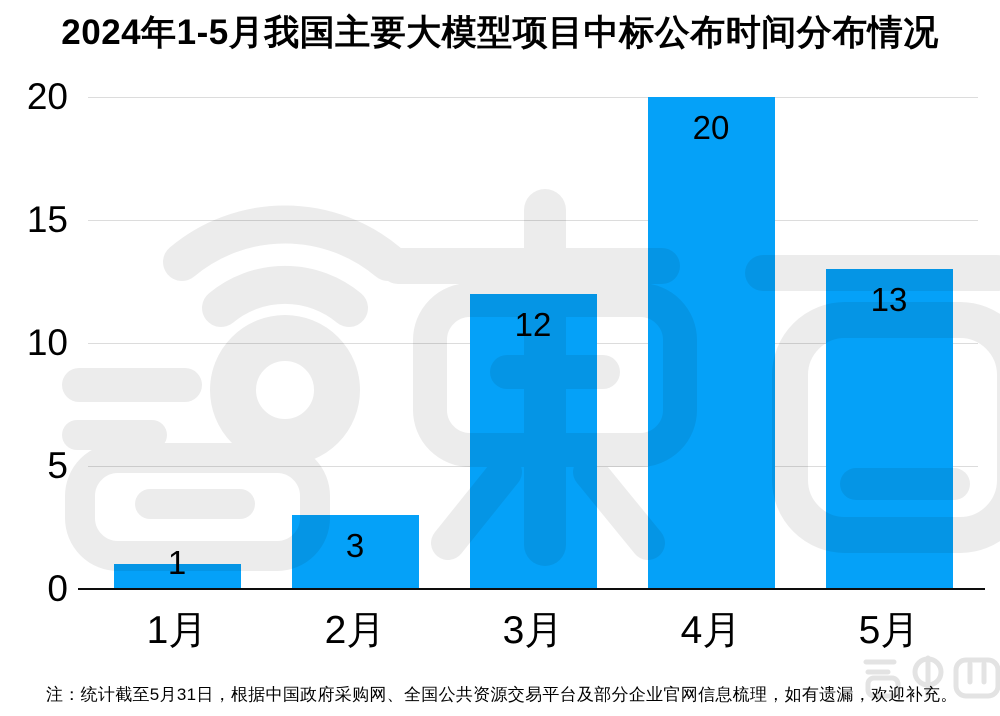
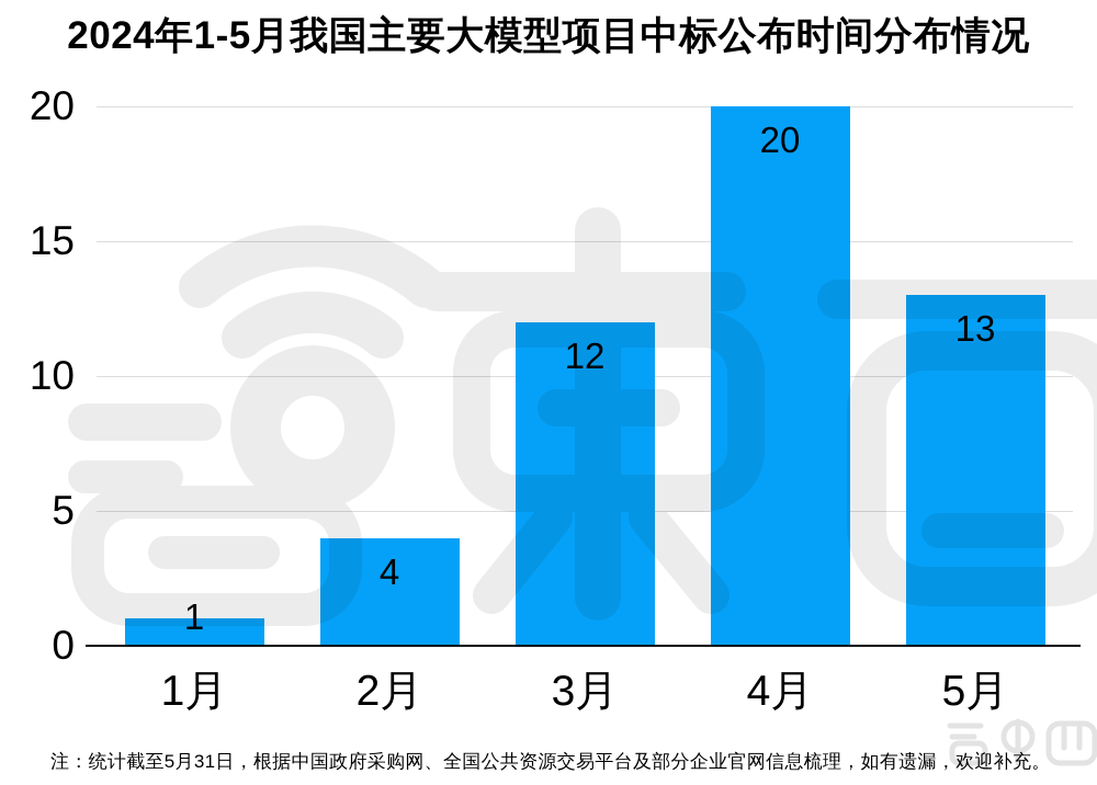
2月: 3 -> 4
